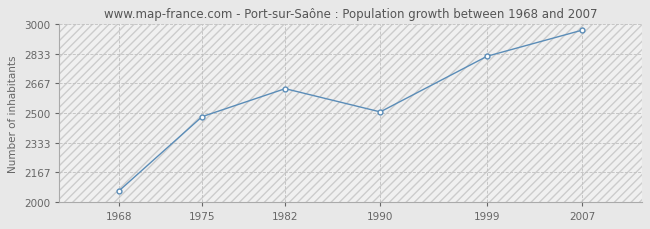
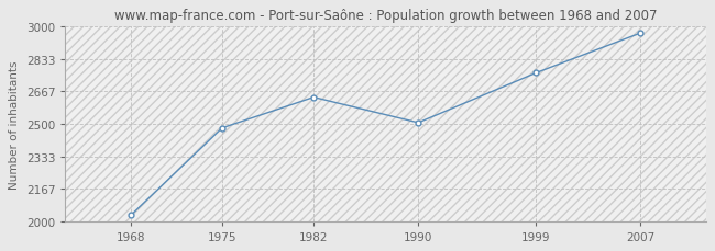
1968: 2060 -> 2030
1999: 2820 -> 2760
